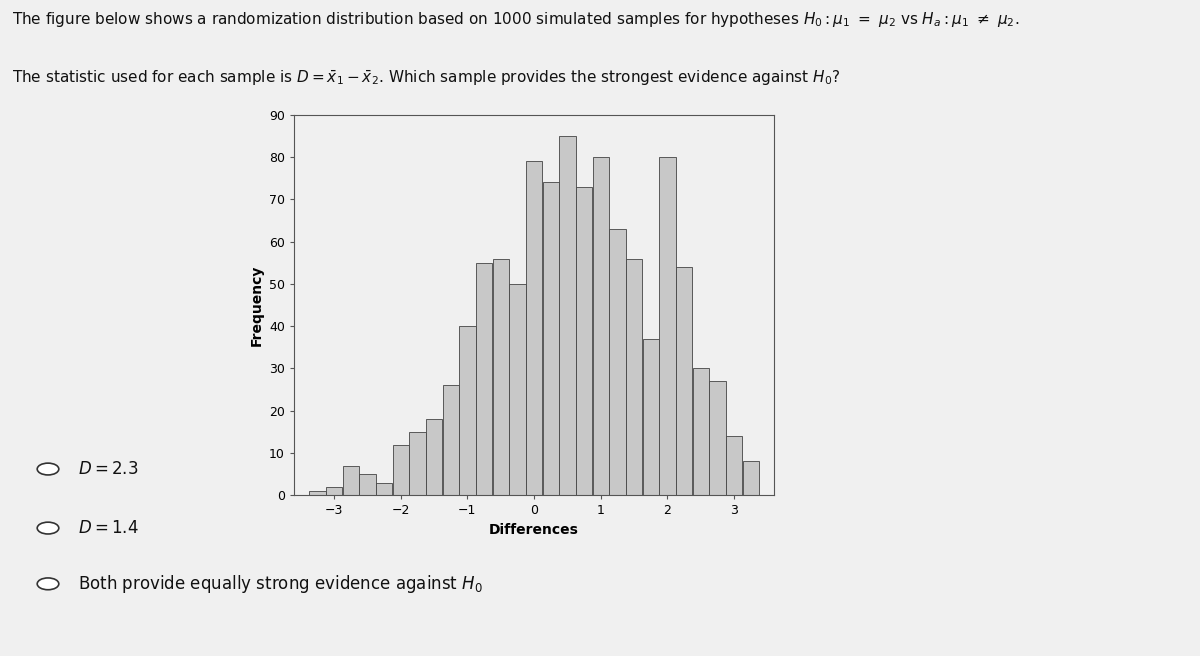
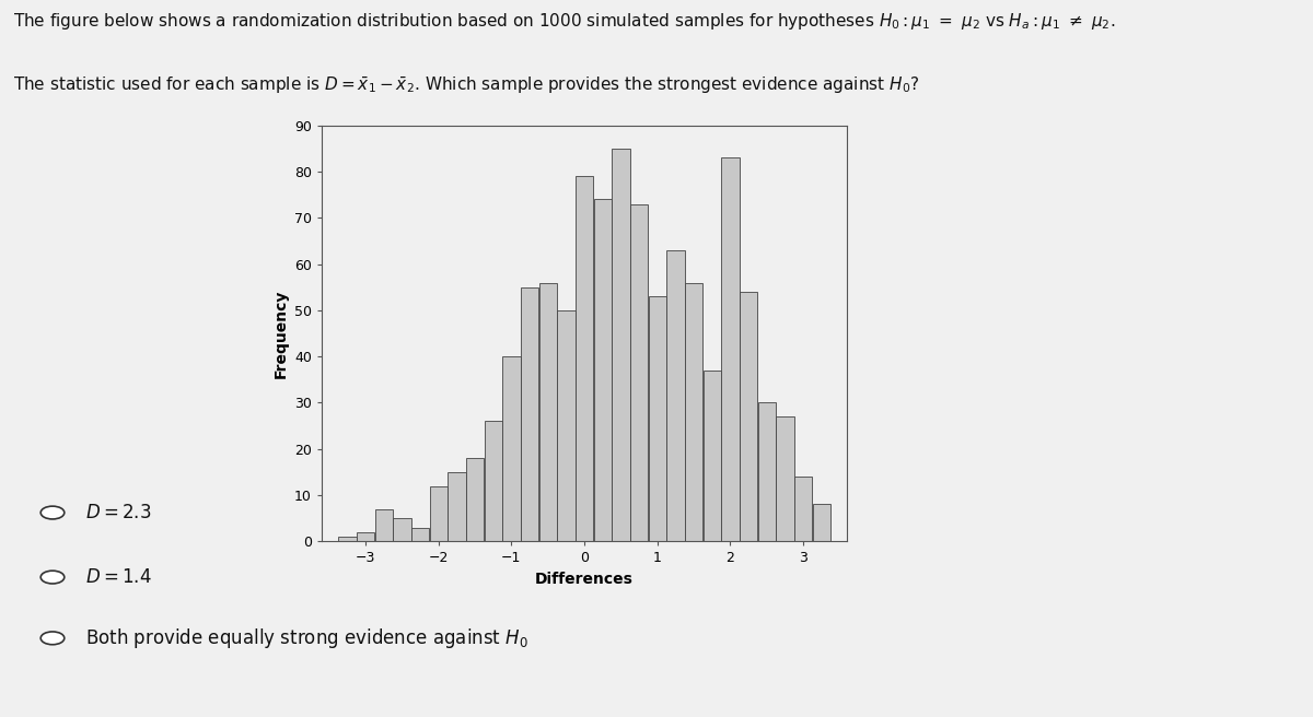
1: 80 -> 53
2: 80 -> 83
